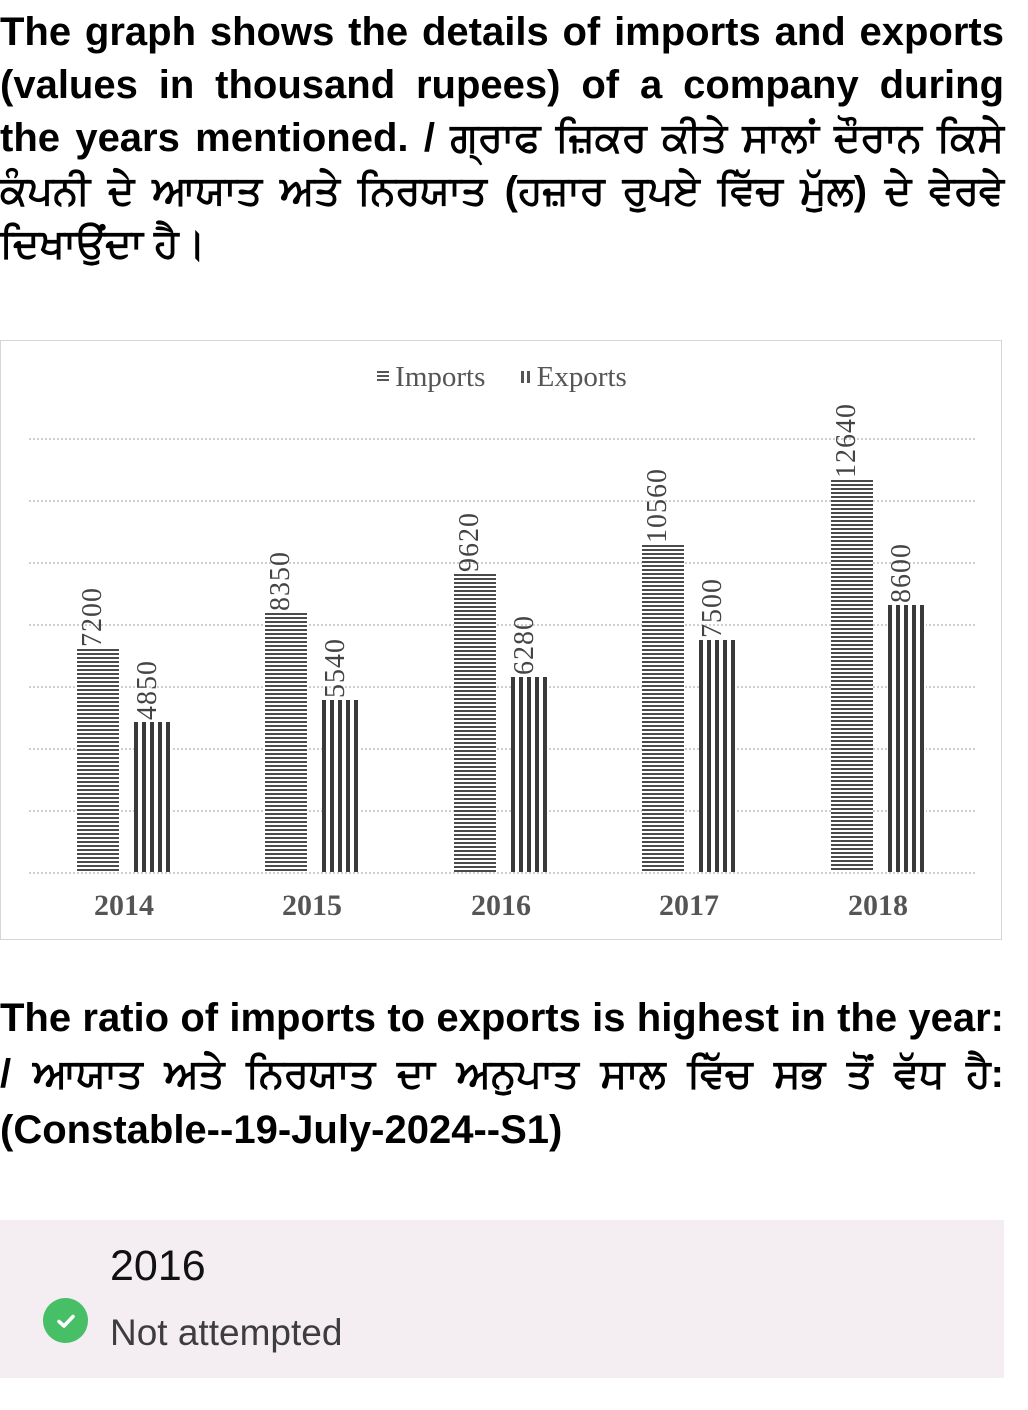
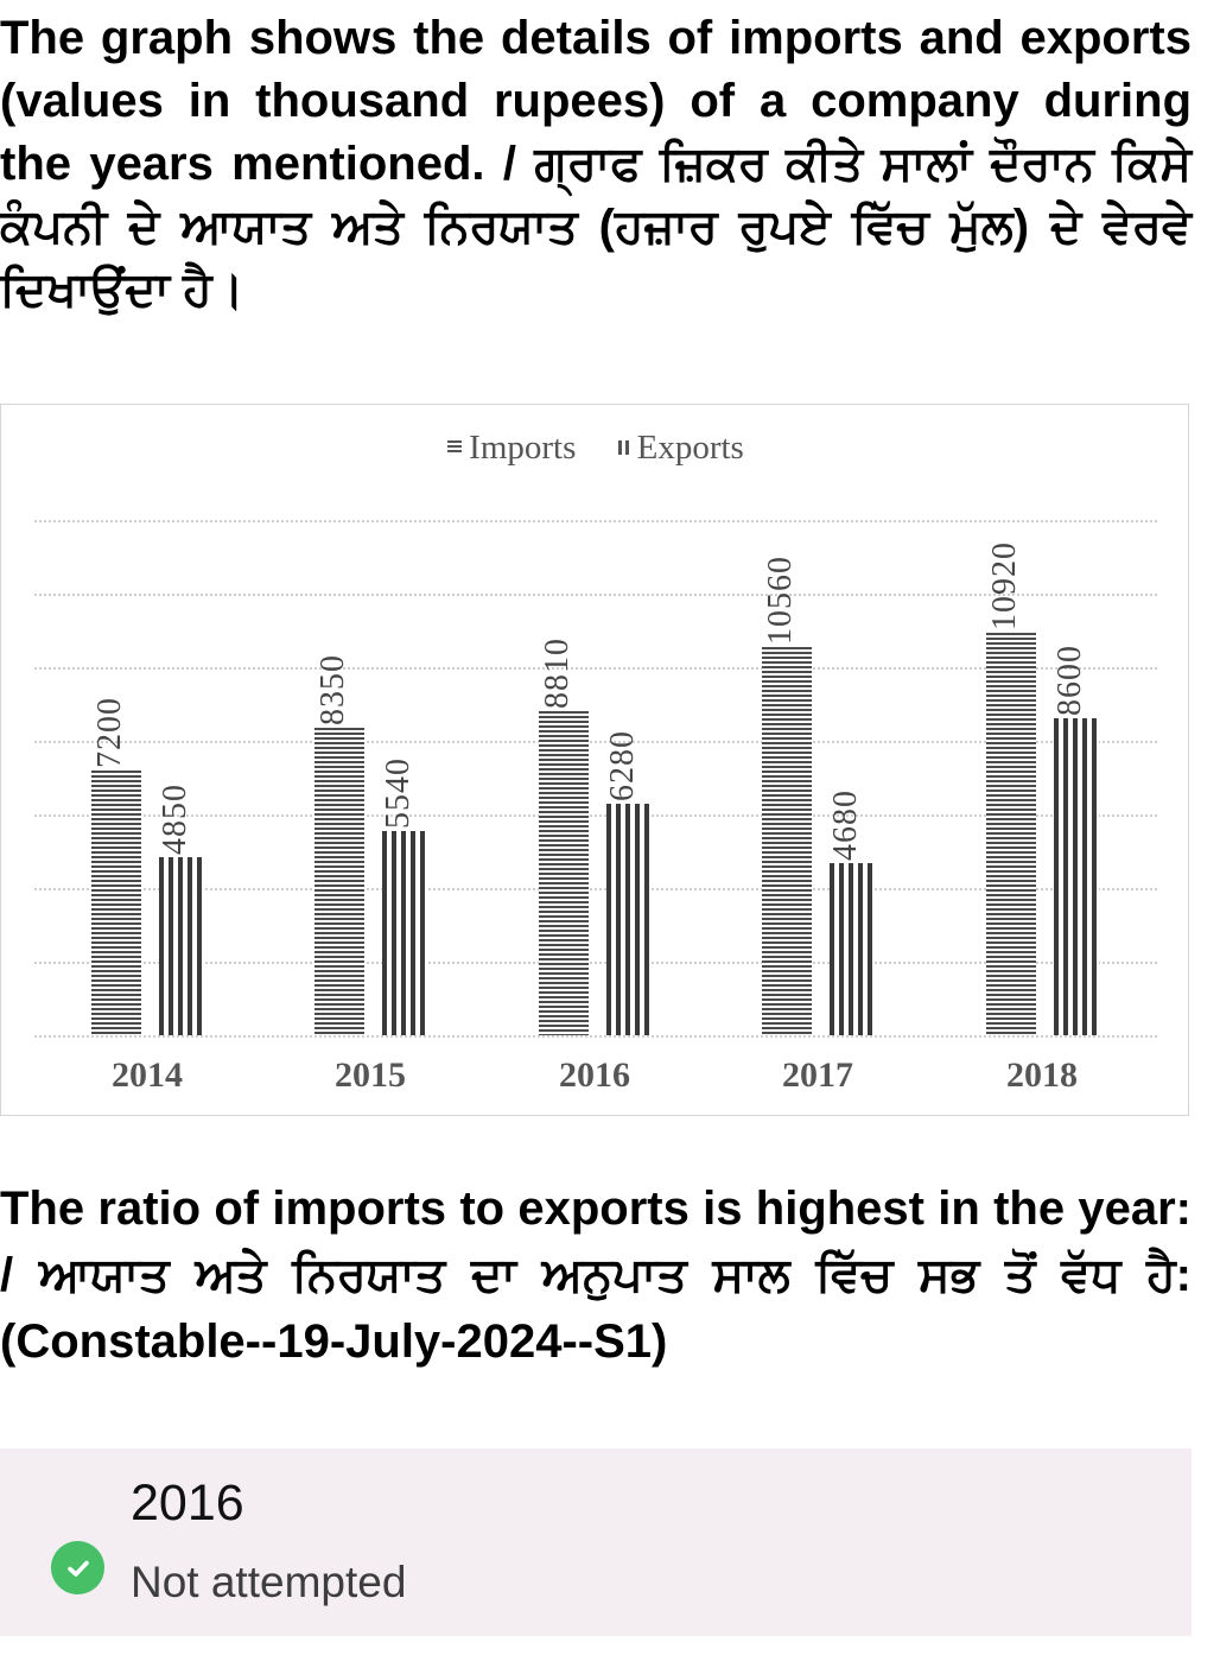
Imports/2016: 9620 -> 8810
Exports/2017: 7500 -> 4680
Imports/2018: 12640 -> 10920
